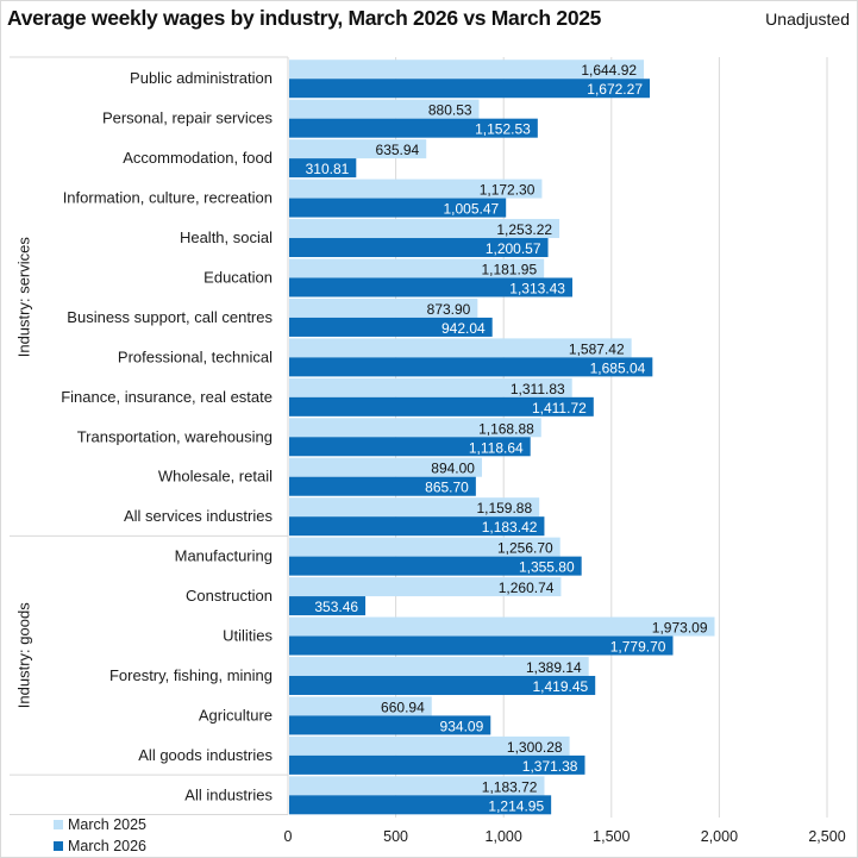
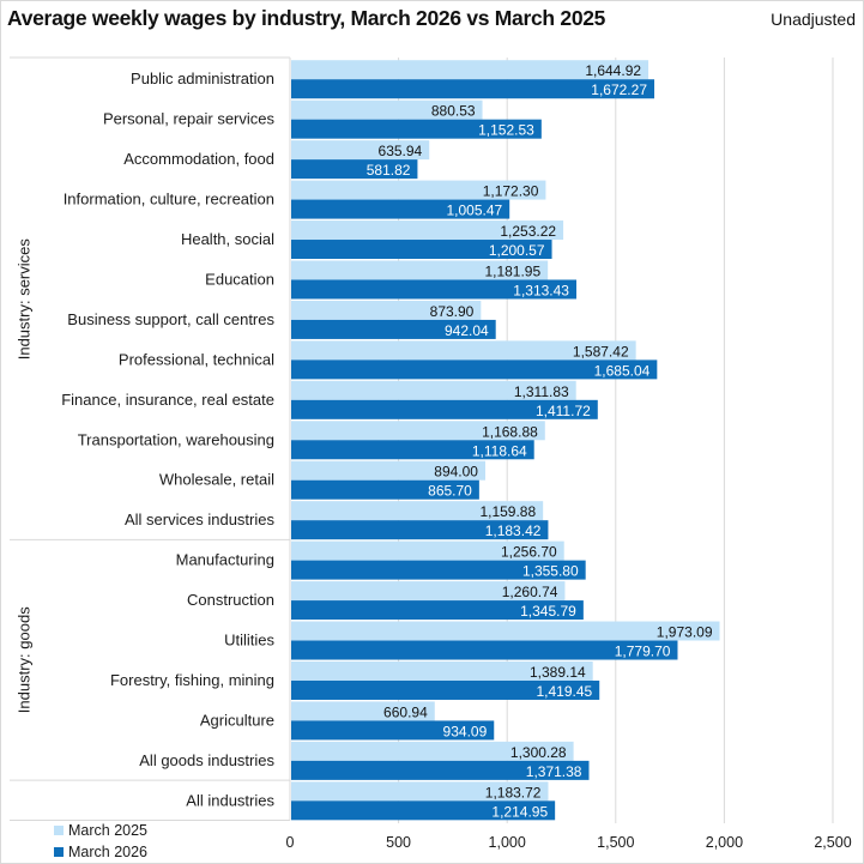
March 2026/Accommodation, food: 310.81 -> 581.82
March 2026/Construction: 353.46 -> 1,345.79
